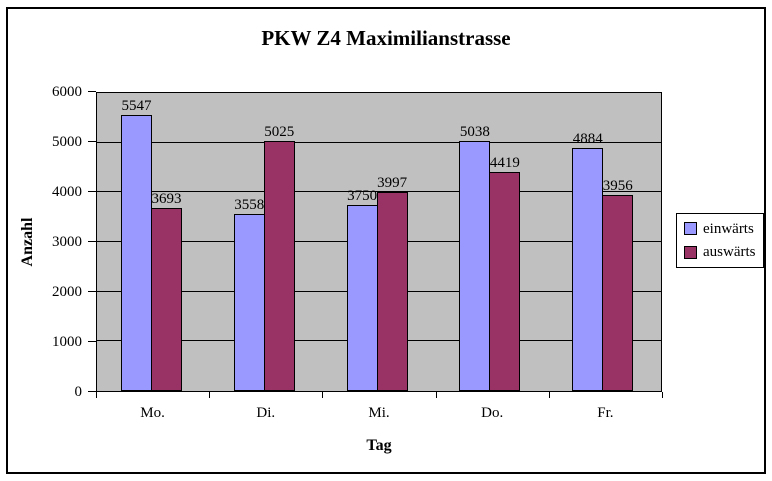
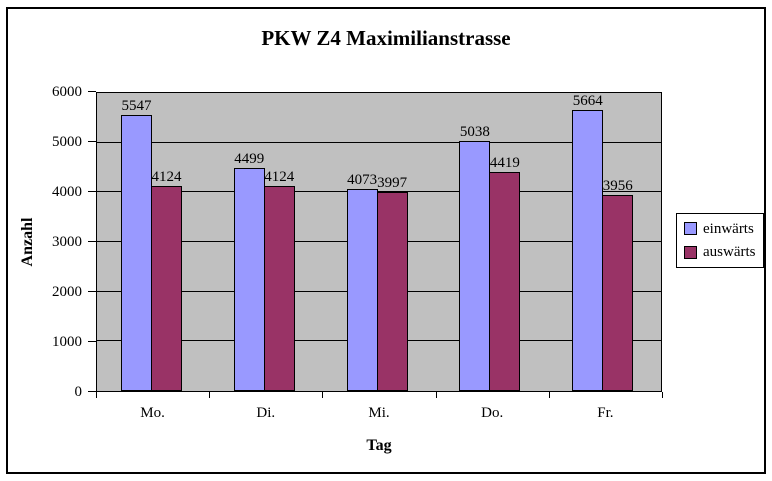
auswärts/Mo.: 3693 -> 4124
einwärts/Di.: 3558 -> 4499
auswärts/Di.: 5025 -> 4124
einwärts/Mi.: 3750 -> 4073
einwärts/Fr.: 4884 -> 5664
